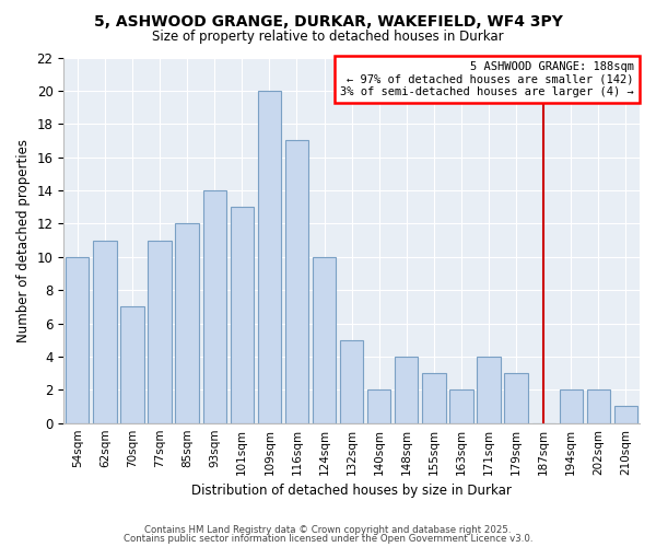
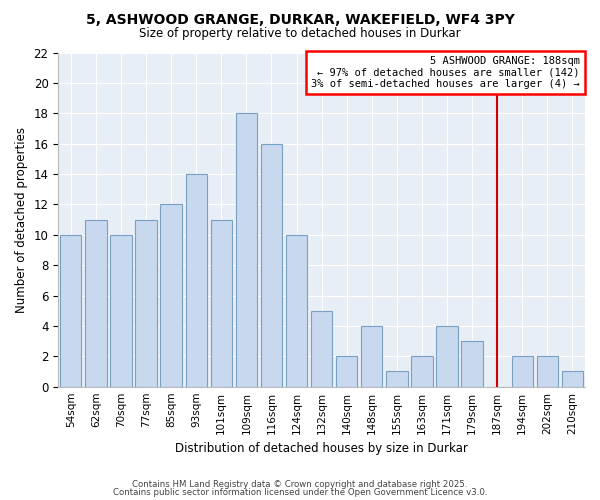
70sqm: 7 -> 10
101sqm: 13 -> 11
109sqm: 20 -> 18
116sqm: 17 -> 16
155sqm: 3 -> 1
